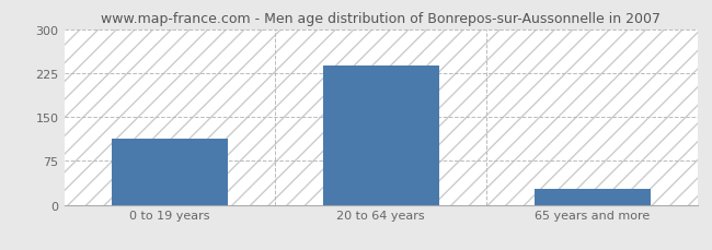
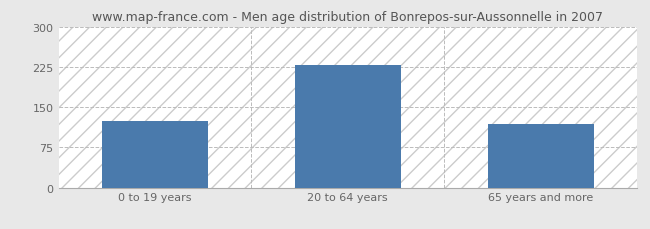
0 to 19 years: 113 -> 124
20 to 64 years: 238 -> 228
65 years and more: 28 -> 118
